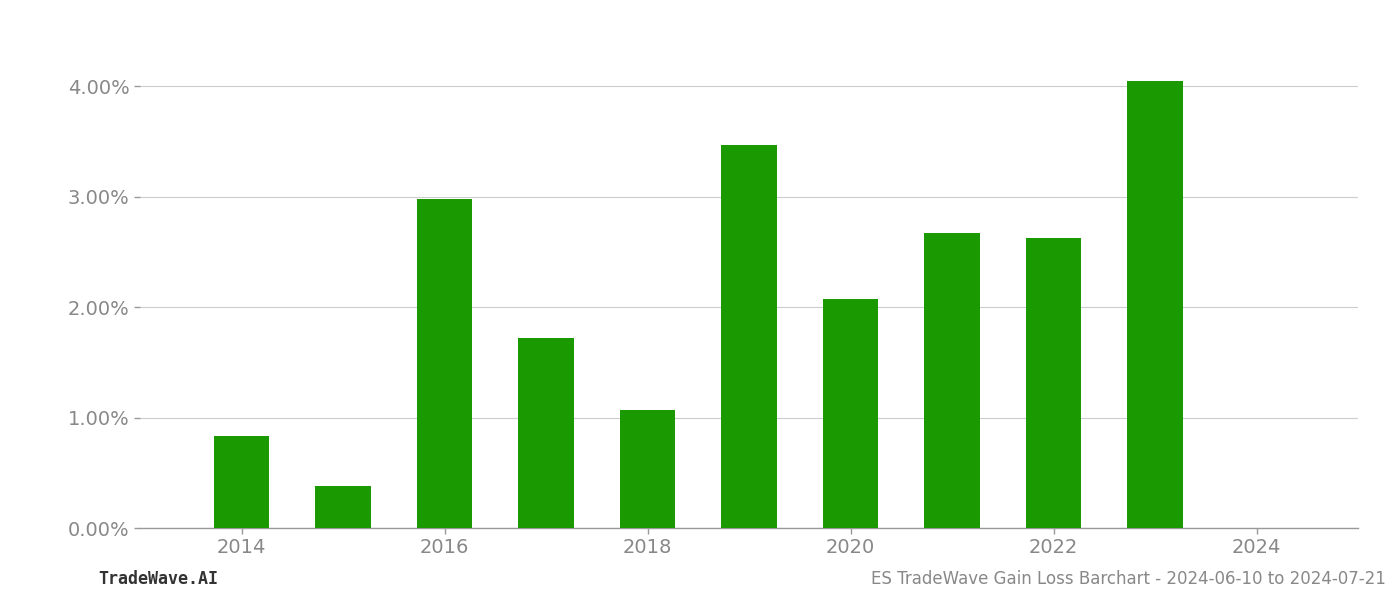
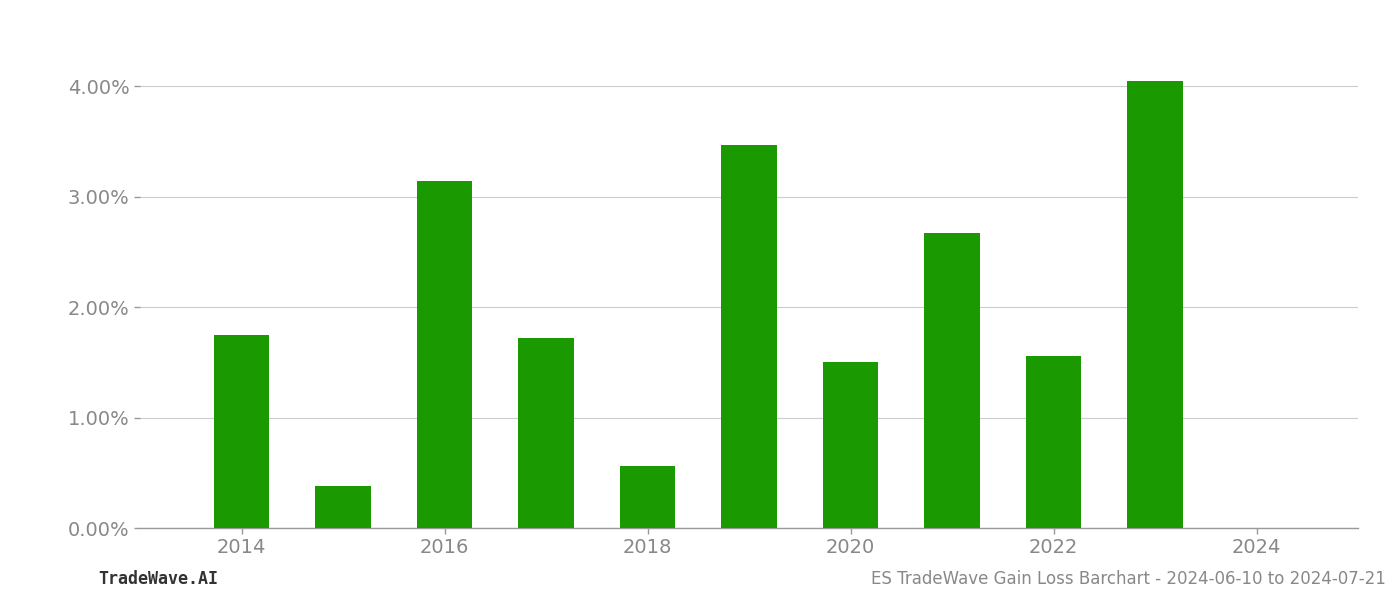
2014: 0.83% -> 1.75%
2016: 2.98% -> 3.14%
2018: 1.07% -> 0.56%
2020: 2.07% -> 1.50%
2022: 2.63% -> 1.56%
